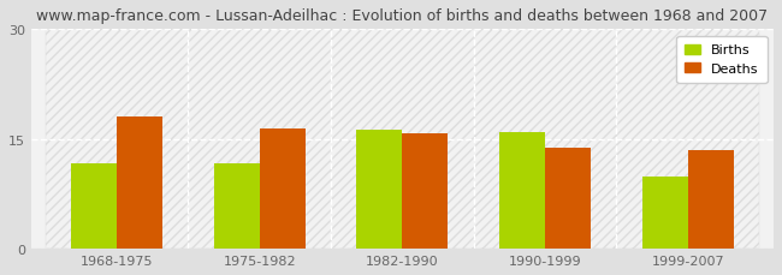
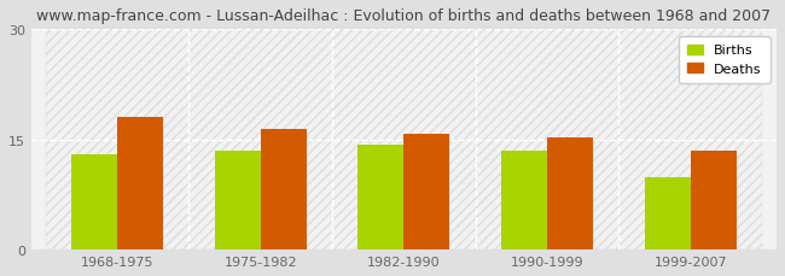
Births/1968-1975: 11.6 -> 13.0
Births/1975-1982: 11.6 -> 13.5
Births/1982-1990: 16.2 -> 14.3
Births/1990-1999: 16.0 -> 13.5
Deaths/1990-1999: 13.8 -> 15.3
